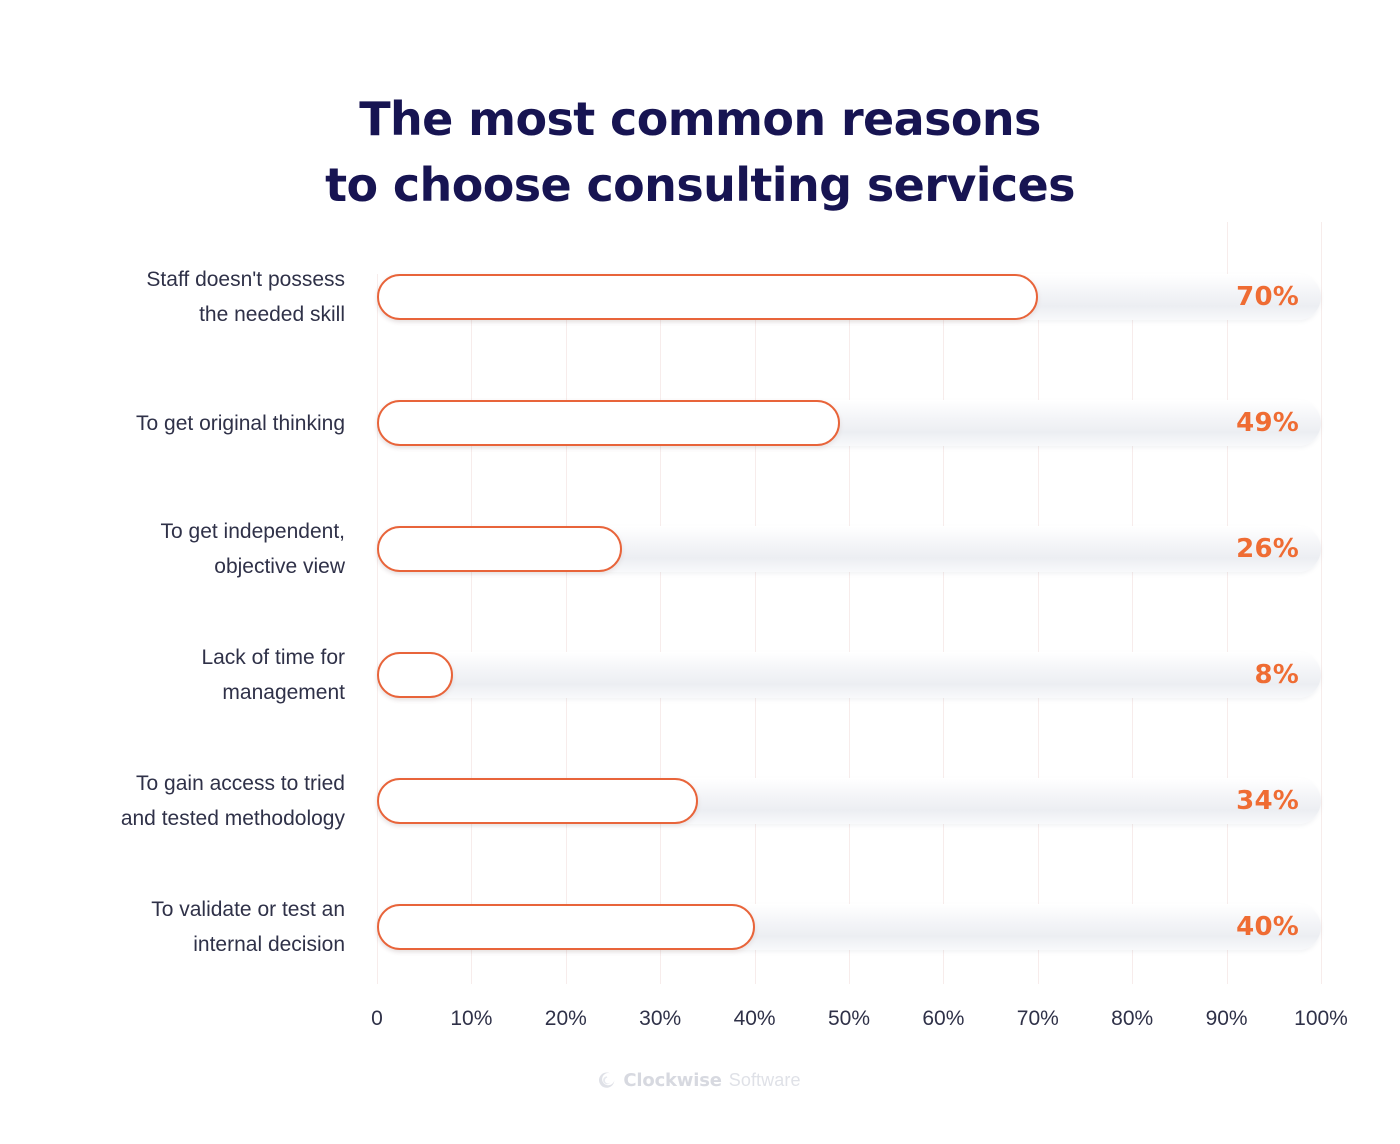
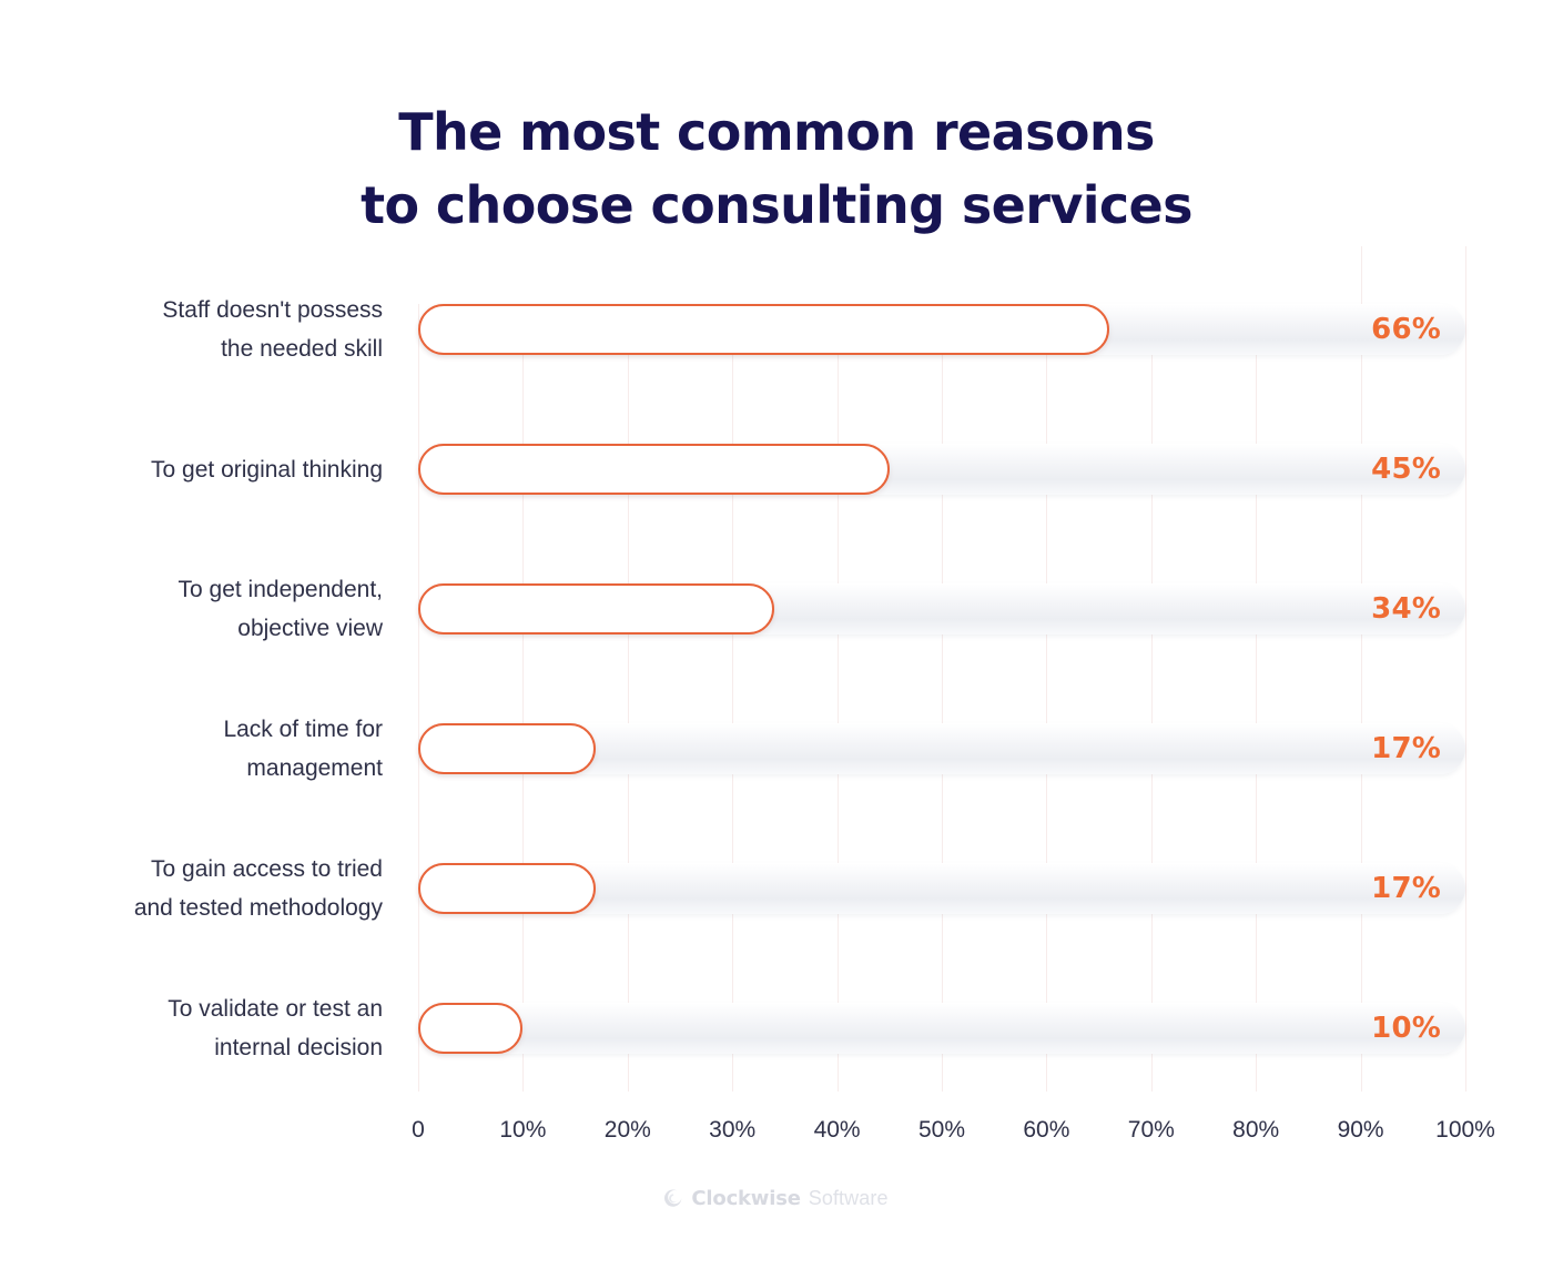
Staff doesn't possess the needed skill: 70% -> 66%
To get original thinking: 49% -> 45%
To get independent, objective view: 26% -> 34%
Lack of time for management: 8% -> 17%
To gain access to tried and tested methodology: 34% -> 17%
To validate or test an internal decision: 40% -> 10%
